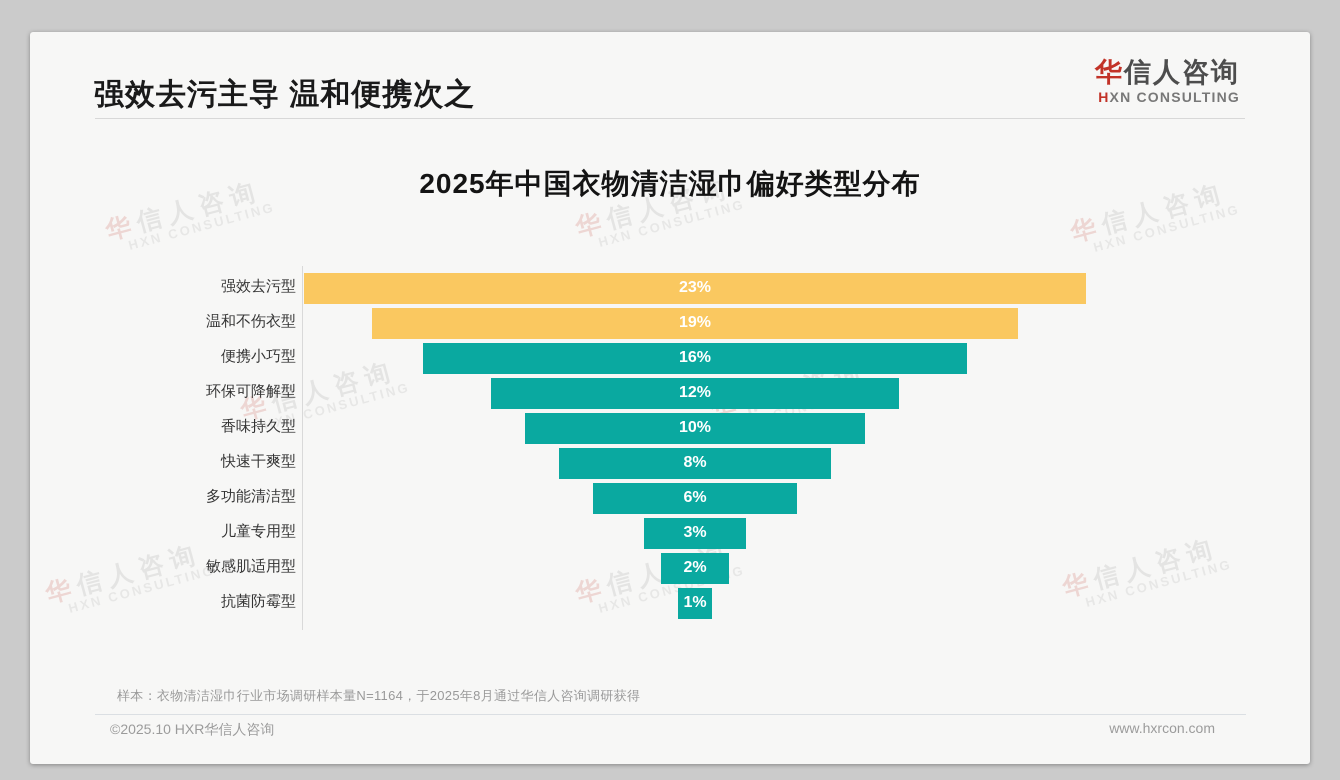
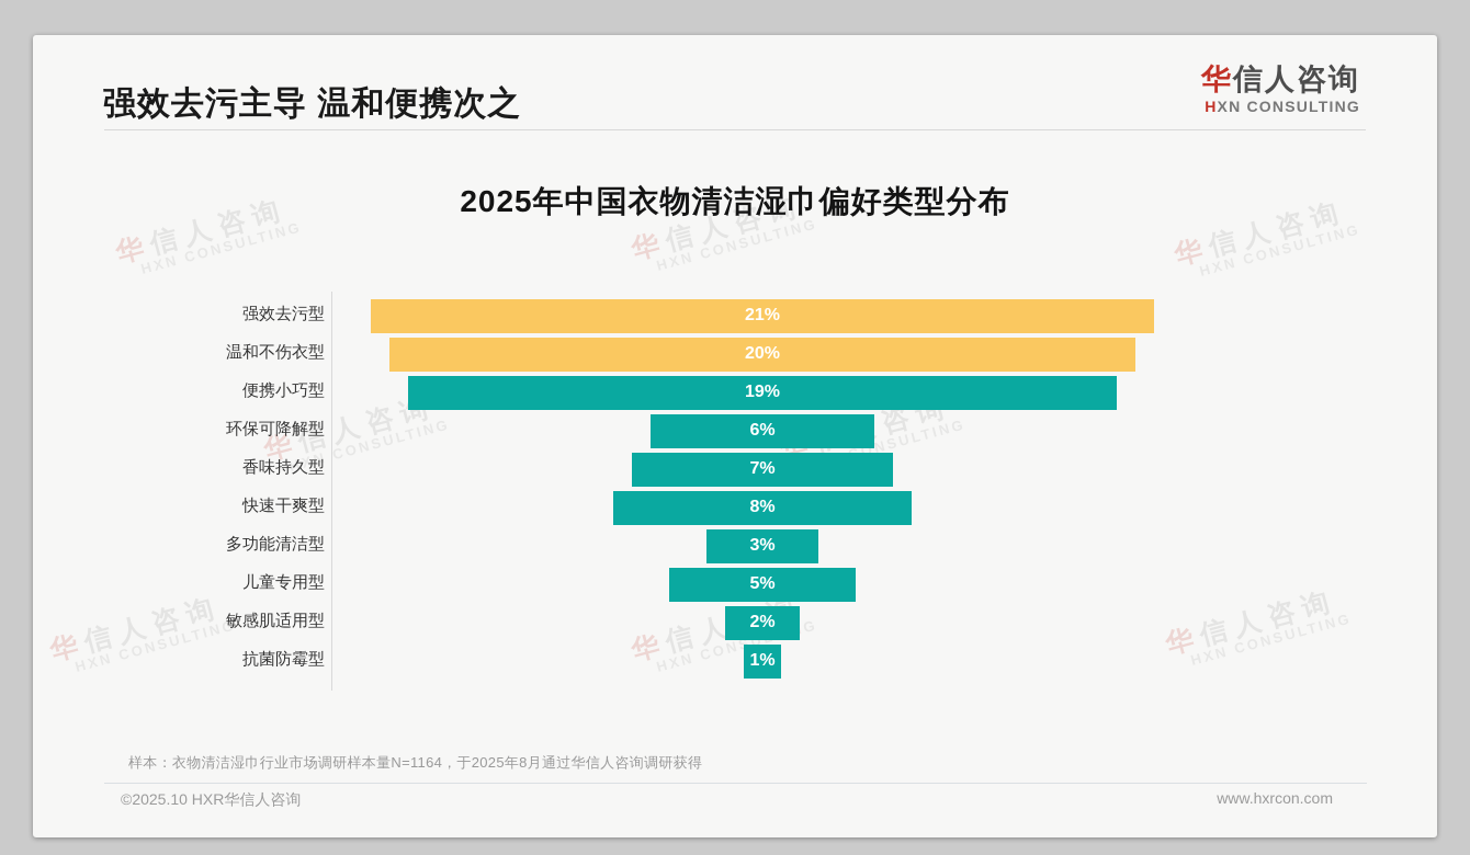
强效去污型: 23% -> 21%
温和不伤衣型: 19% -> 20%
便携小巧型: 16% -> 19%
环保可降解型: 12% -> 6%
香味持久型: 10% -> 7%
多功能清洁型: 6% -> 3%
儿童专用型: 3% -> 5%
